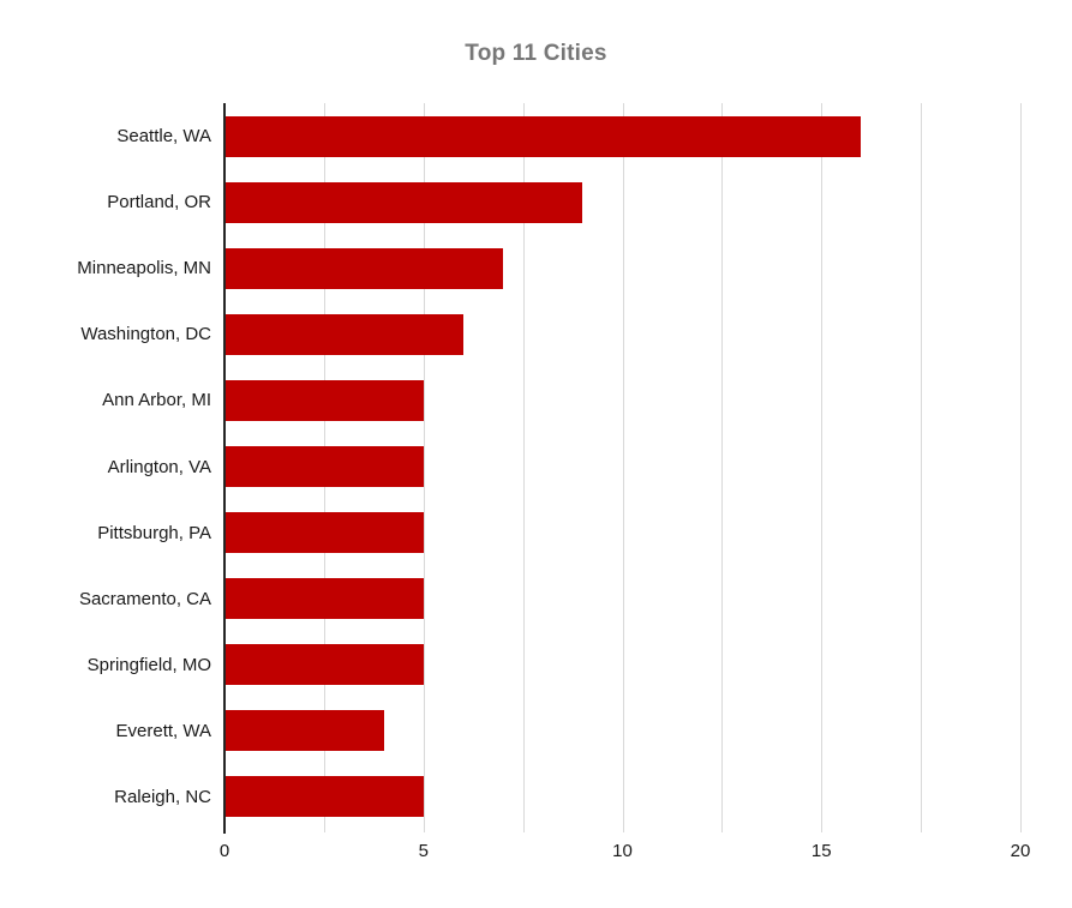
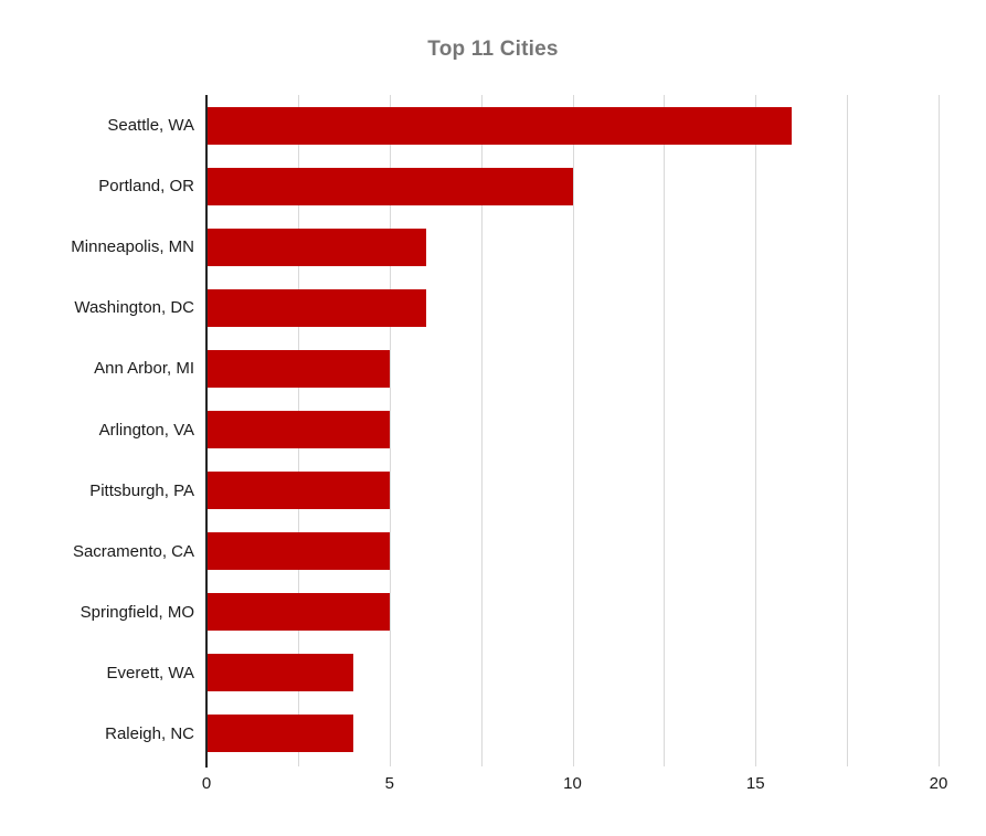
Portland, OR: 9 -> 10
Minneapolis, MN: 7 -> 6
Raleigh, NC: 5 -> 4
